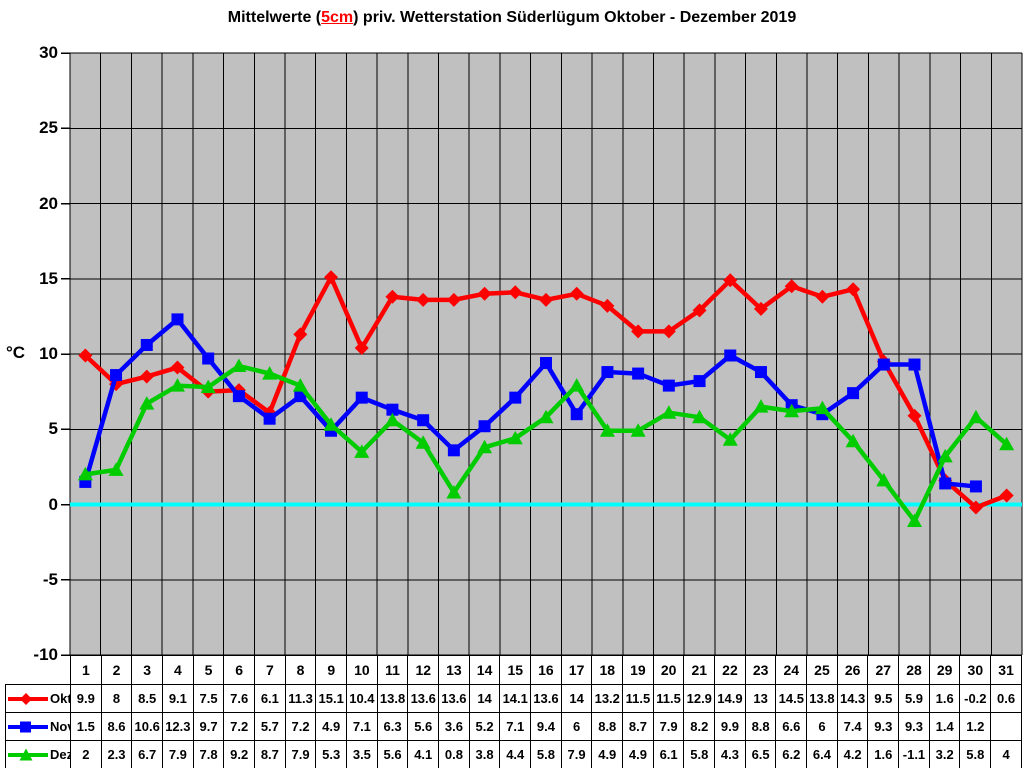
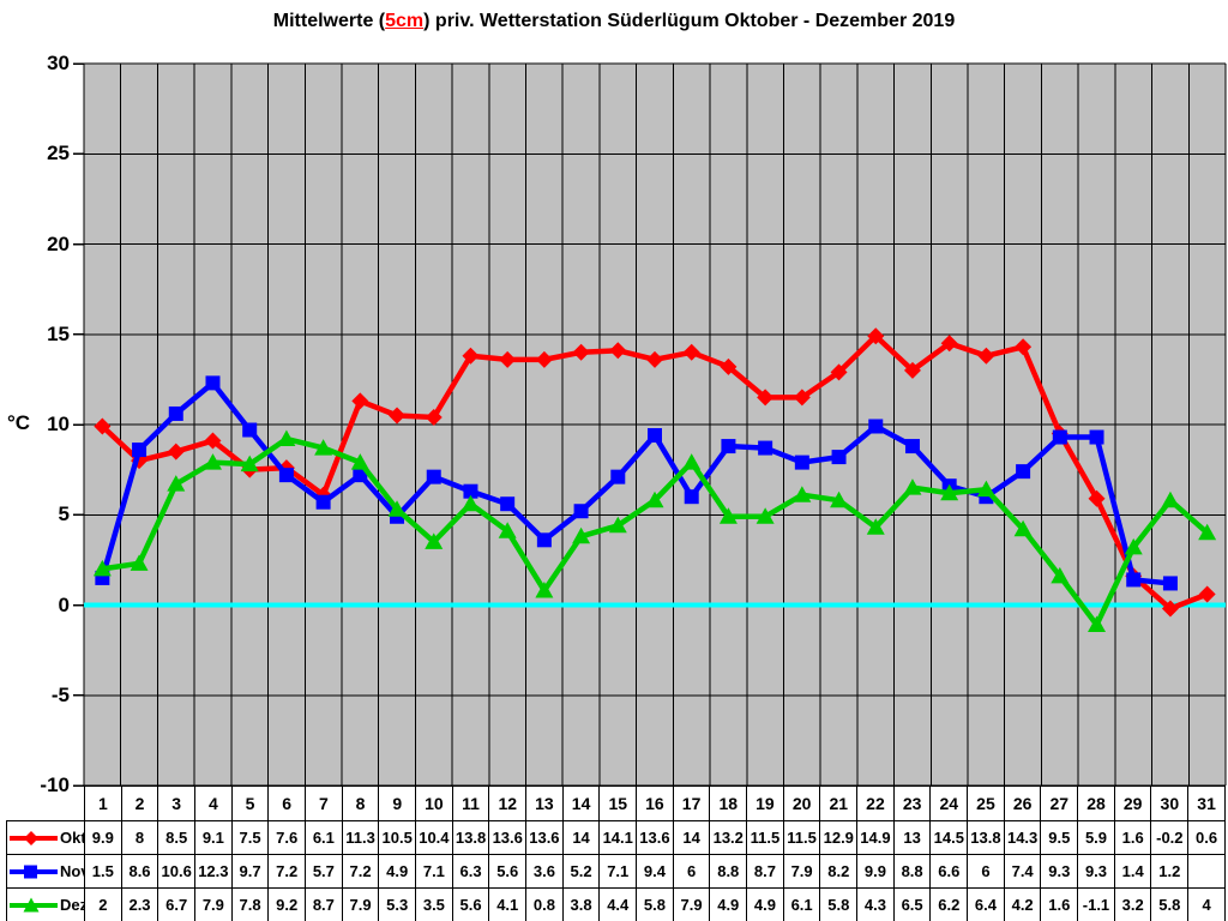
Okt/9: 15.1 -> 10.5
